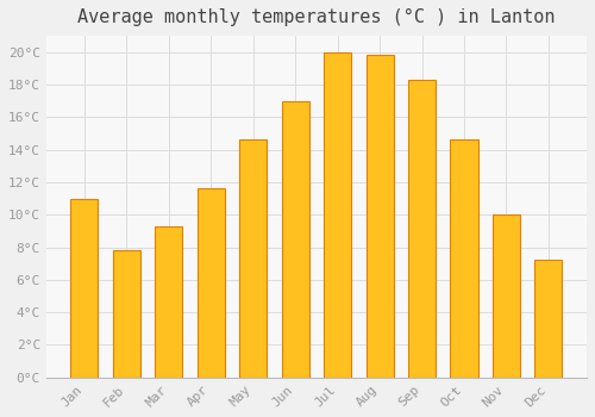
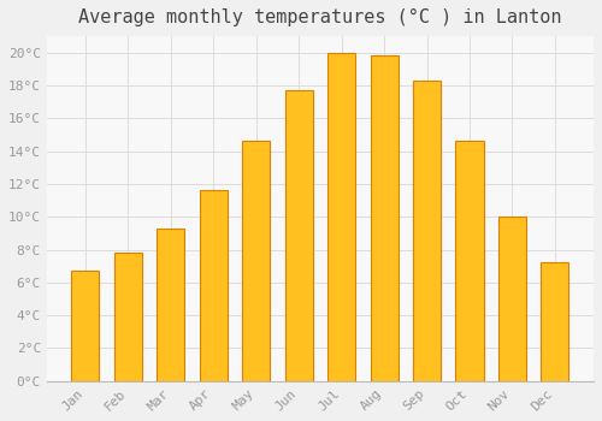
Jan: 11.0°C -> 6.7°C
Jun: 17.0°C -> 17.7°C
